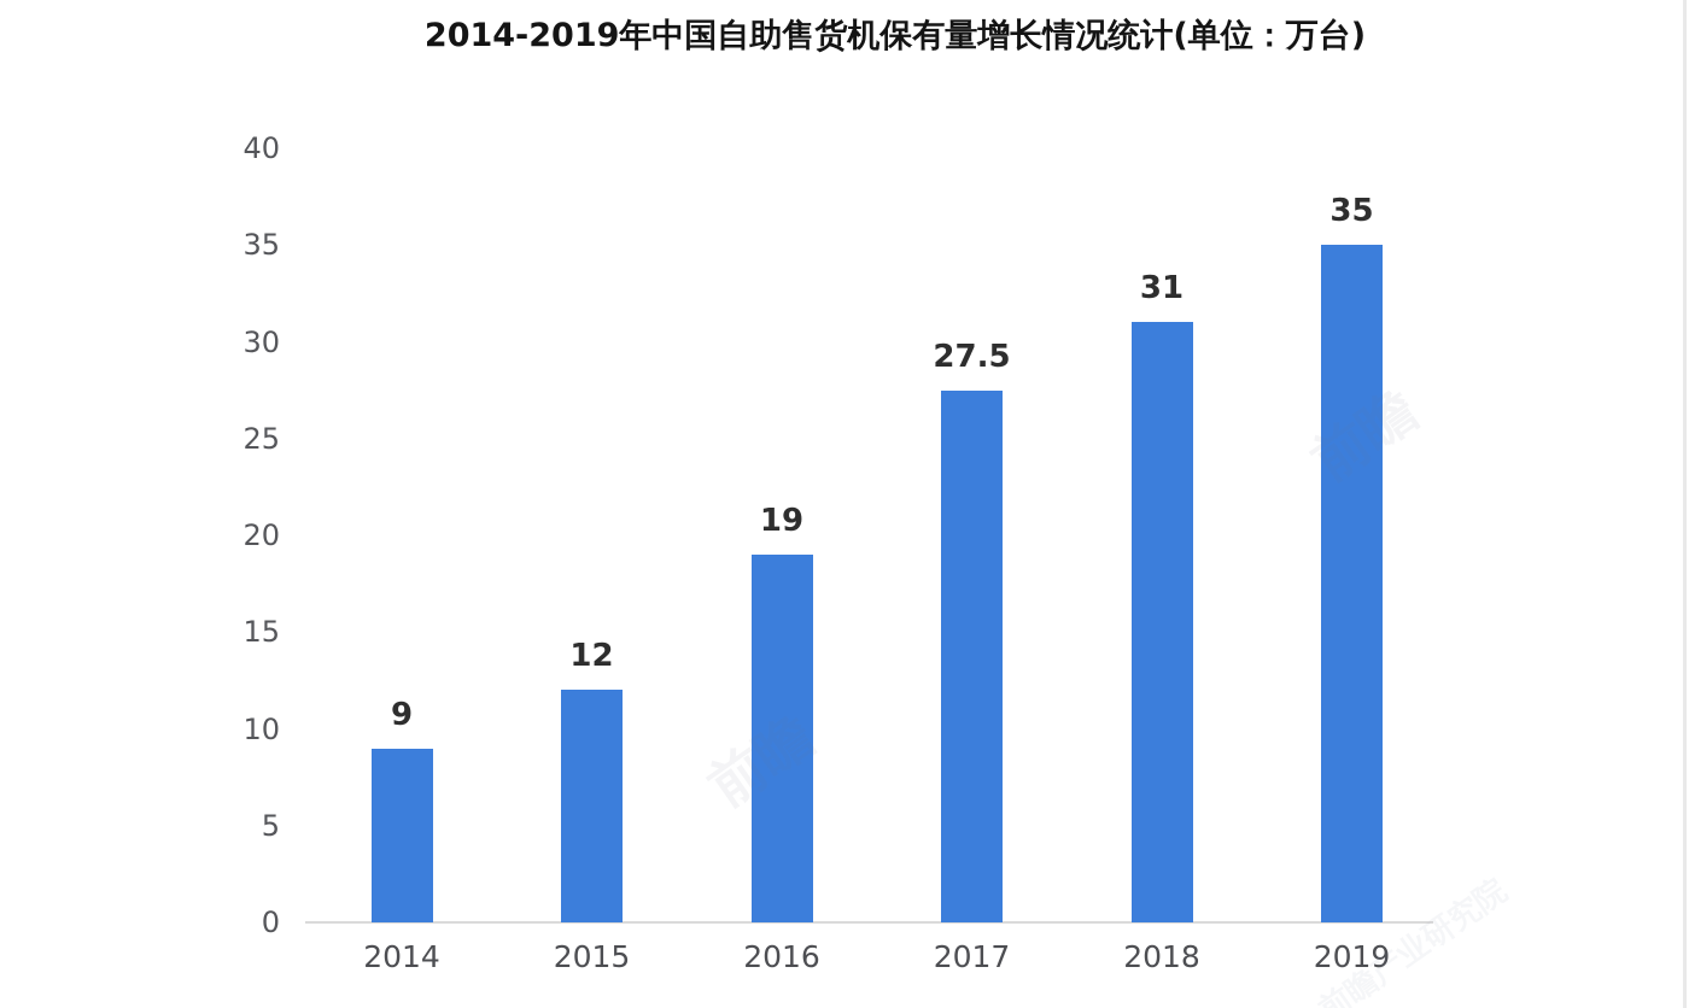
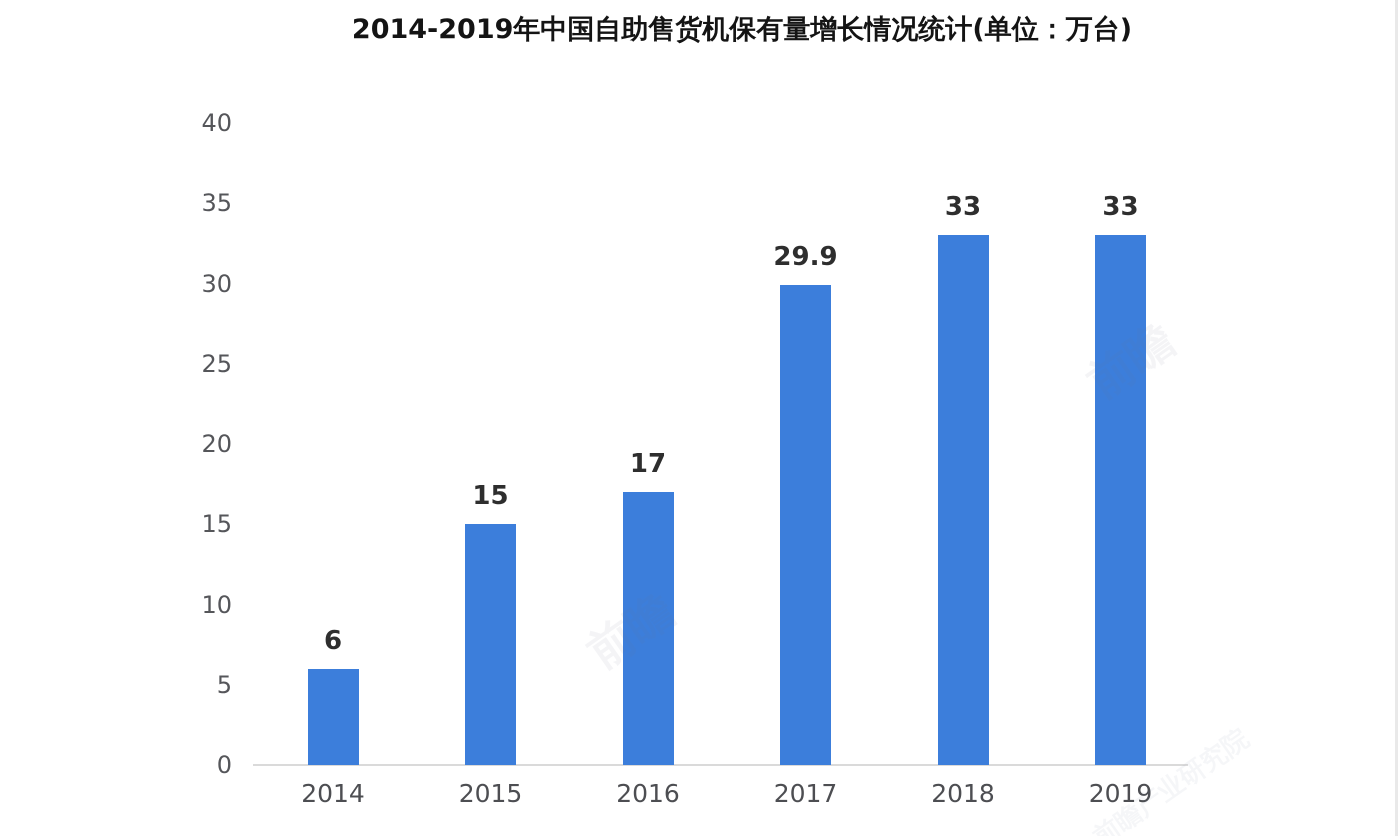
2014: 9 -> 6
2015: 12 -> 15
2016: 19 -> 17
2017: 27.5 -> 29.9
2018: 31 -> 33
2019: 35 -> 33
